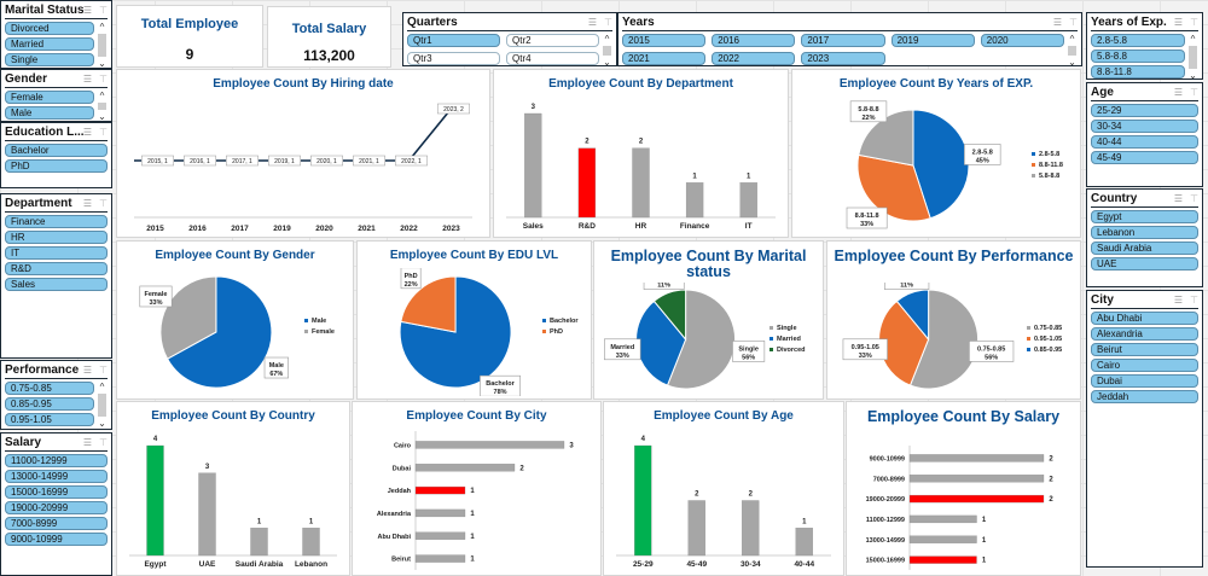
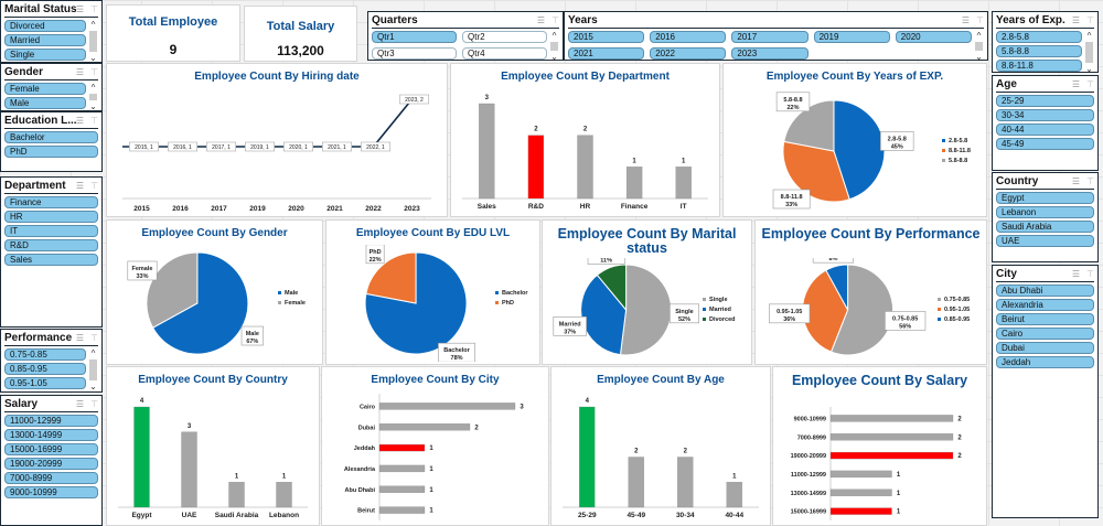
Employee Count By Marital status/Single: 56% -> 52%
Employee Count By Marital status/Married: 33% -> 37%
Employee Count By Performance/0.95-1.05: 33% -> 36%
Employee Count By Performance/0.85-0.95: 11% -> 8%
